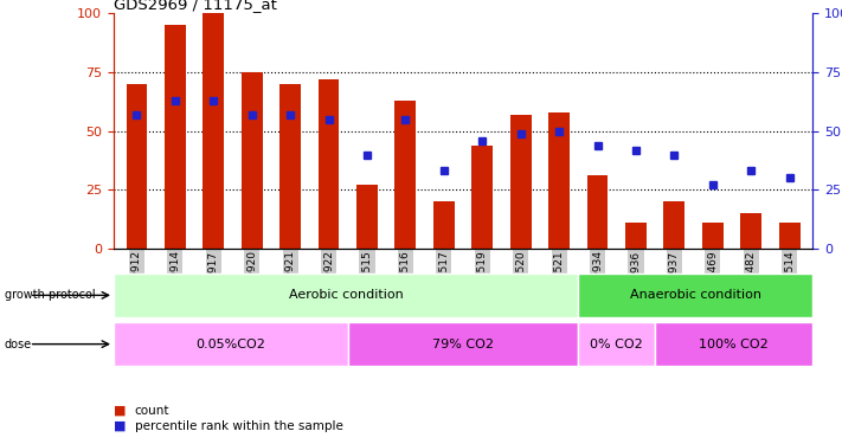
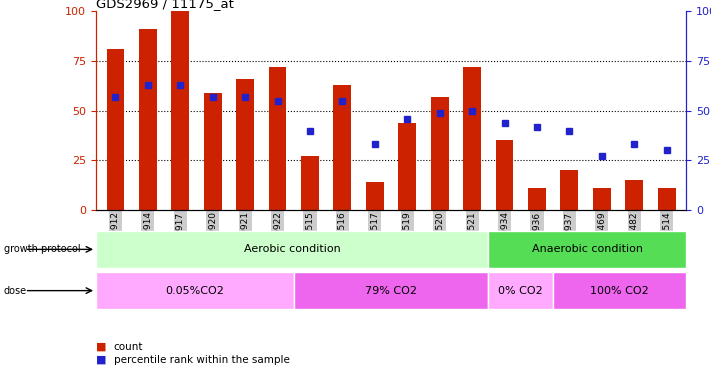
GSM29912: 70 -> 81
GSM29914: 95 -> 91
GSM29920: 75 -> 59
GSM29921: 70 -> 66
GSM225517: 20 -> 14
GSM225521: 58 -> 72
GSM29934: 31 -> 35
